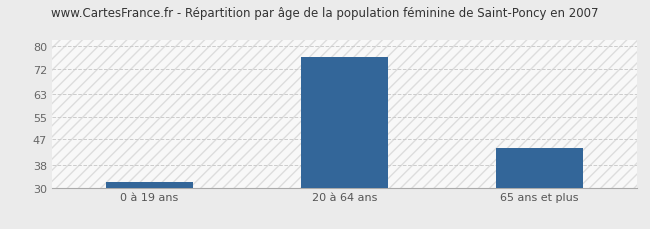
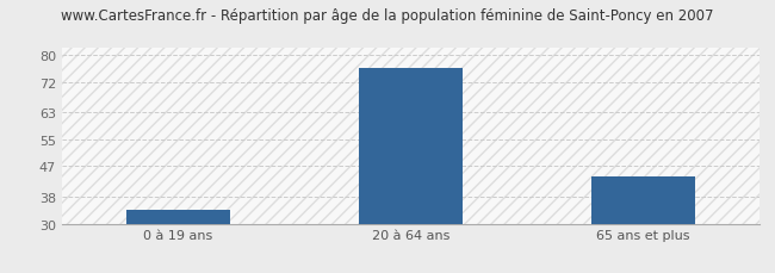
0 à 19 ans: 32 -> 34
